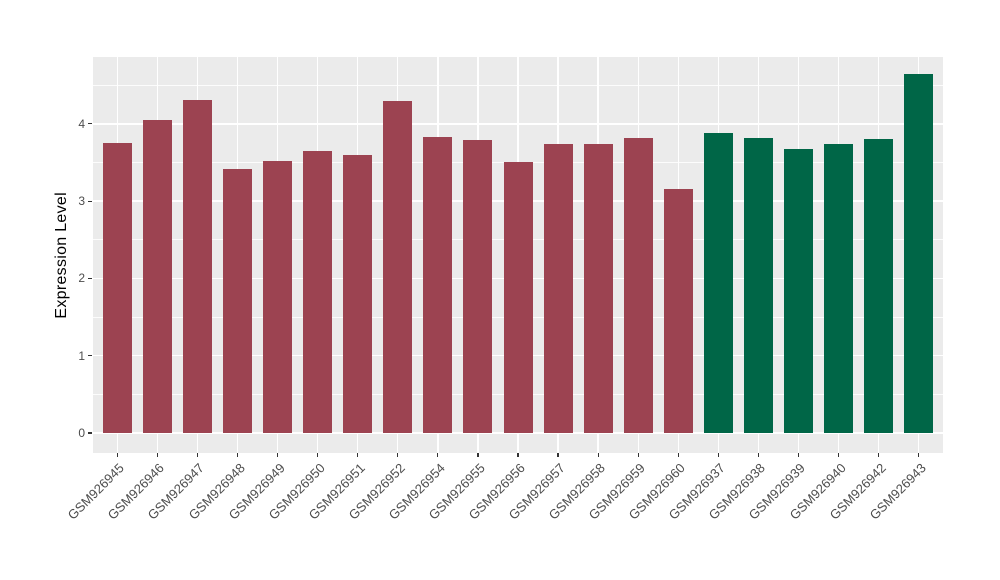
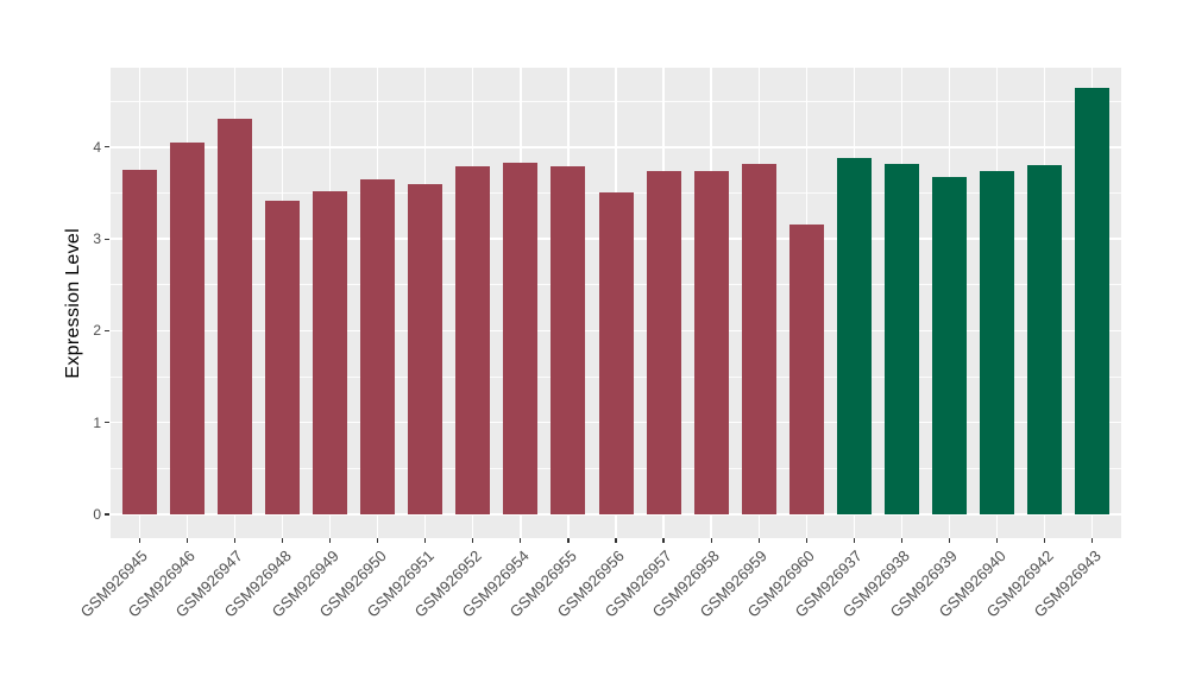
GSM926952: 4.3 -> 3.8
